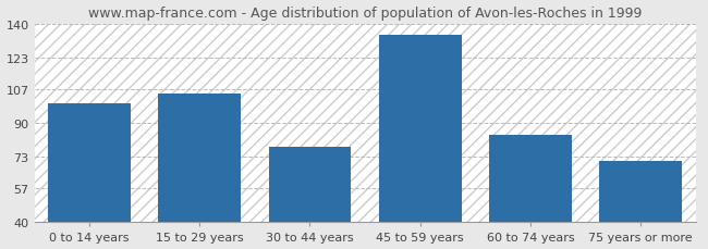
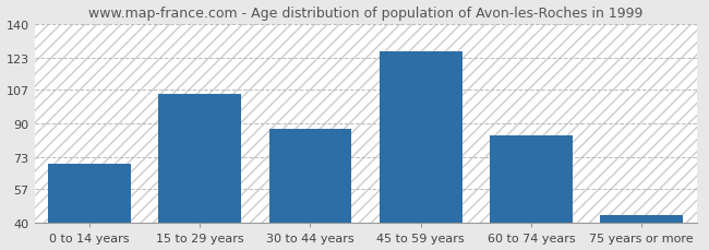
0 to 14 years: 100 -> 70
30 to 44 years: 78 -> 87
45 to 59 years: 134 -> 126
75 years or more: 71 -> 44
